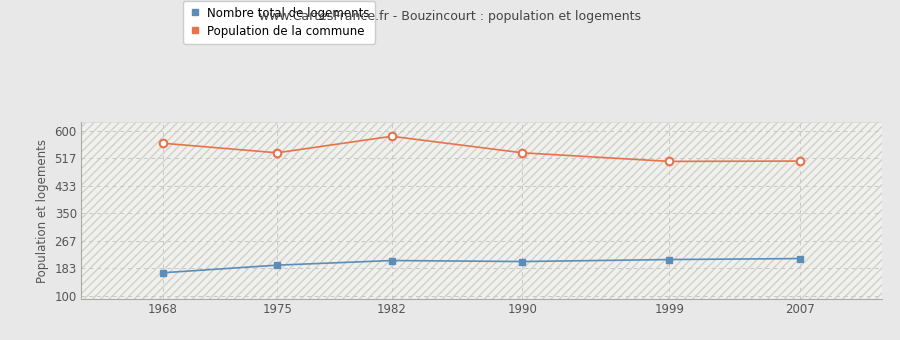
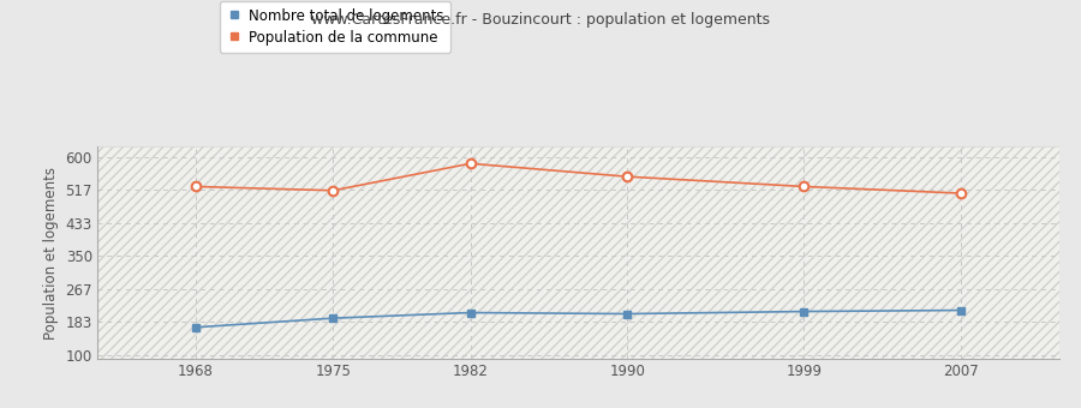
Population de la commune/1968: 562 -> 525
Population de la commune/1975: 533 -> 515
Population de la commune/1990: 533 -> 550
Population de la commune/1999: 507 -> 525
